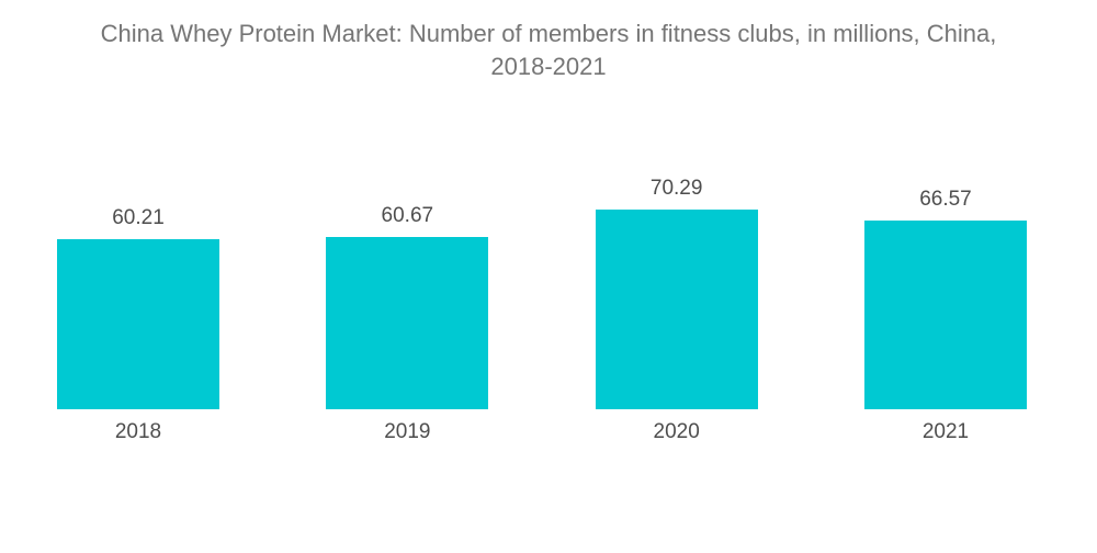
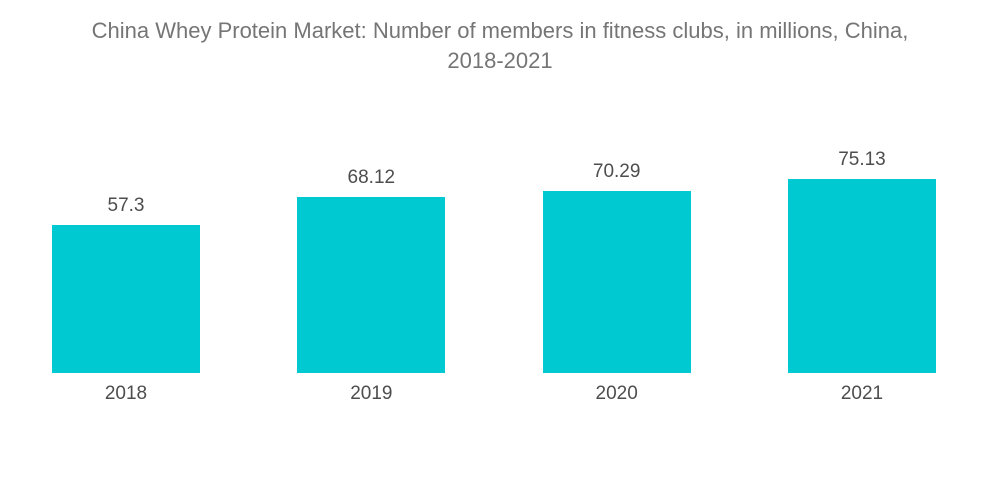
2018: 60.21 -> 57.3
2019: 60.67 -> 68.12
2021: 66.57 -> 75.13
